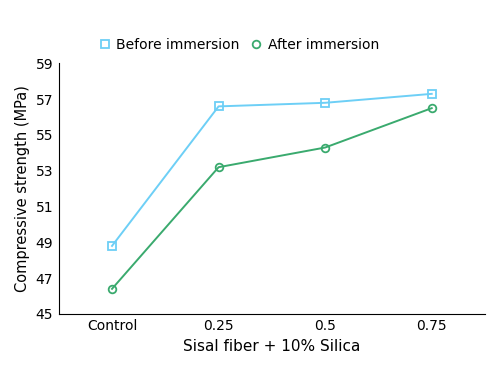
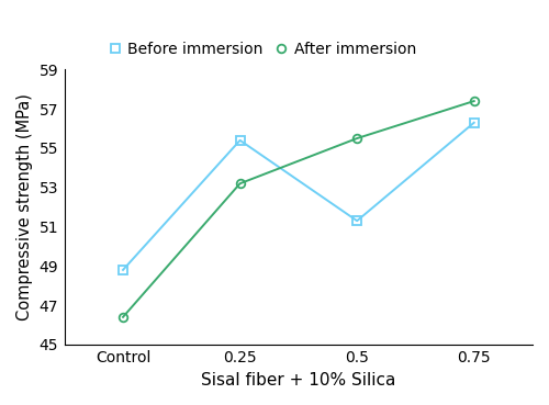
Before immersion/0.25: 56.6 -> 55.4
Before immersion/0.5: 56.8 -> 51.3
After immersion/0.5: 54.3 -> 55.5
Before immersion/0.75: 57.3 -> 56.3
After immersion/0.75: 56.5 -> 57.4
